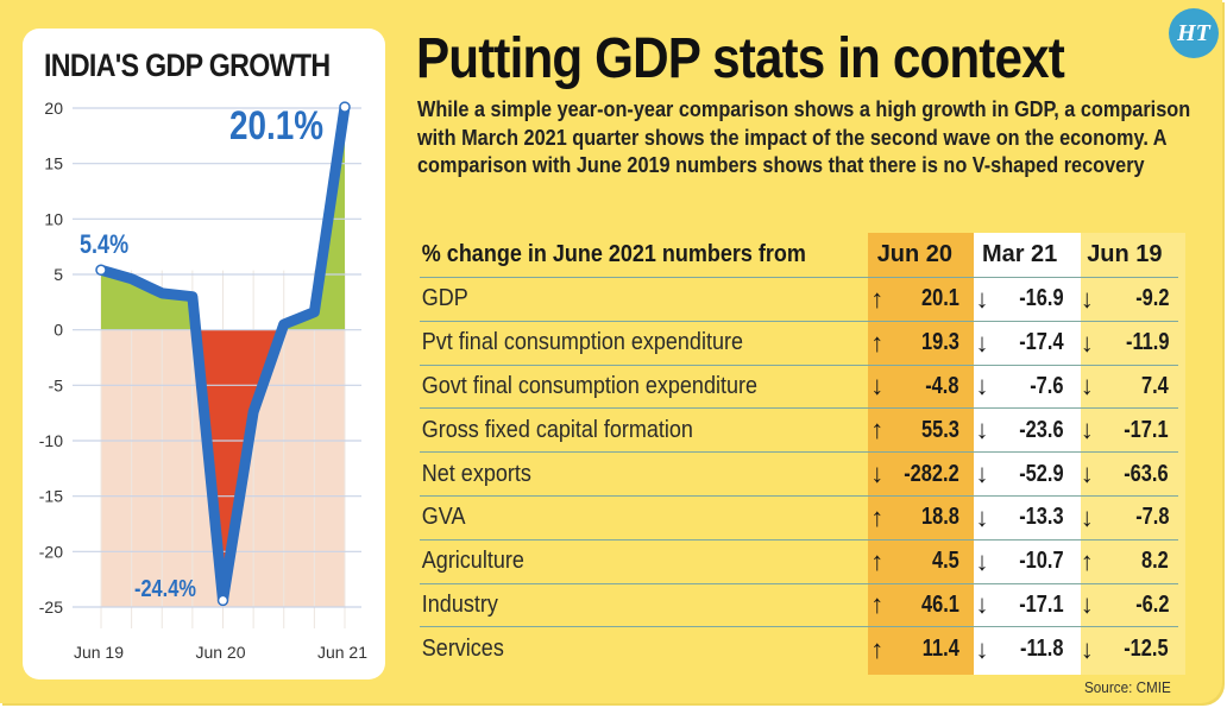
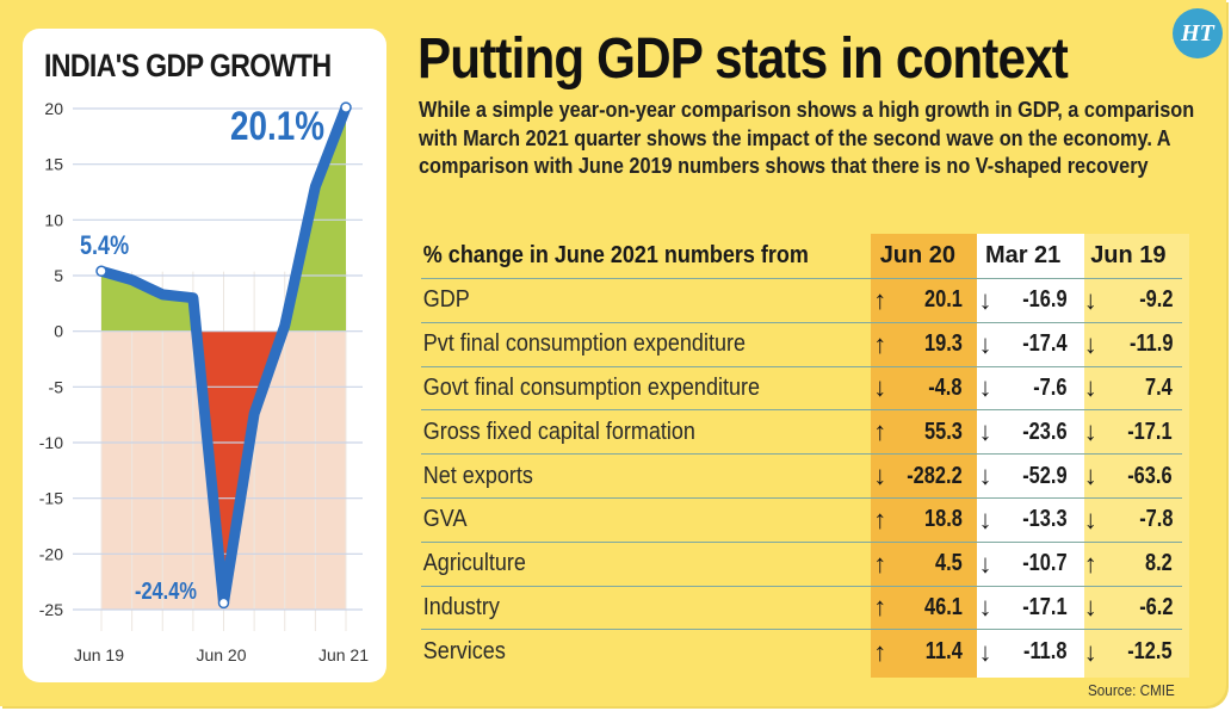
Mar 21: 2 -> 13
